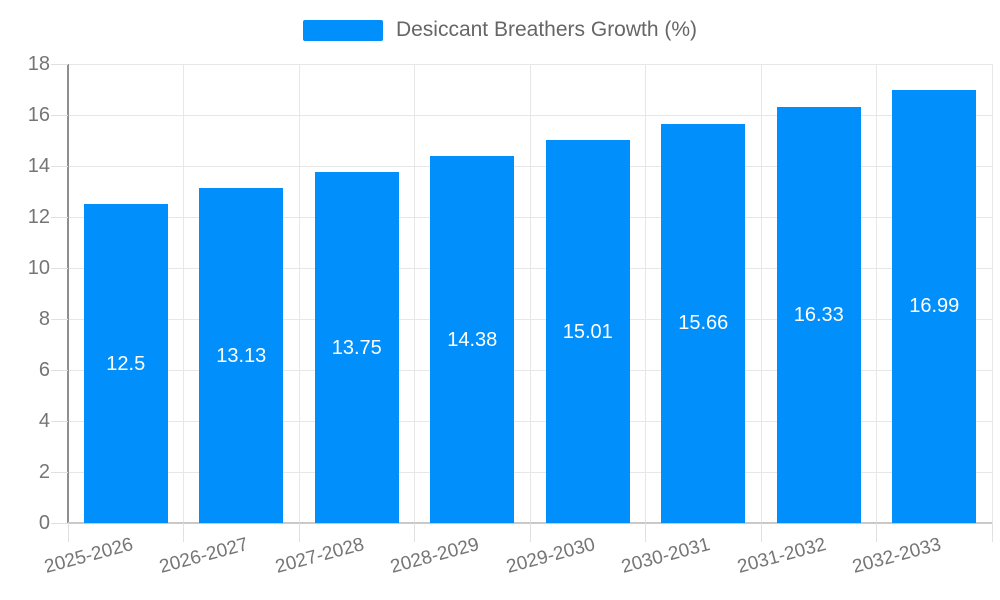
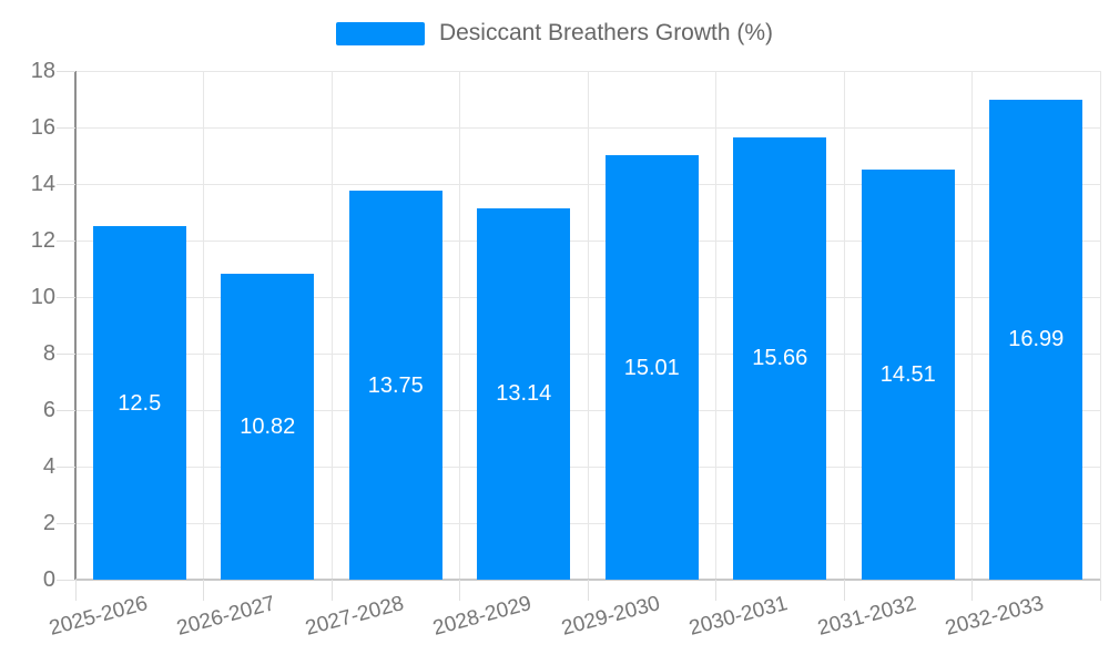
2026-2027: 13.13 -> 10.82
2028-2029: 14.38 -> 13.14
2031-2032: 16.33 -> 14.51
